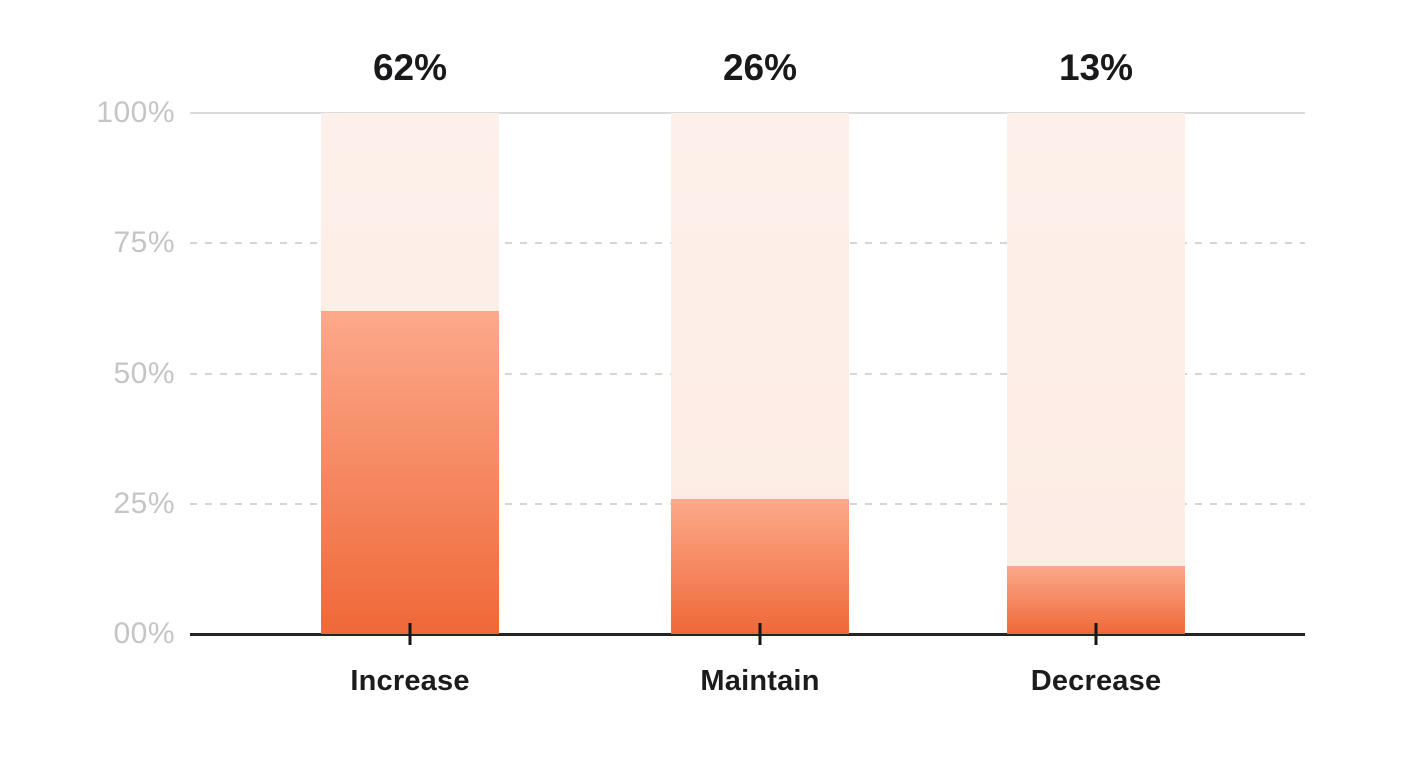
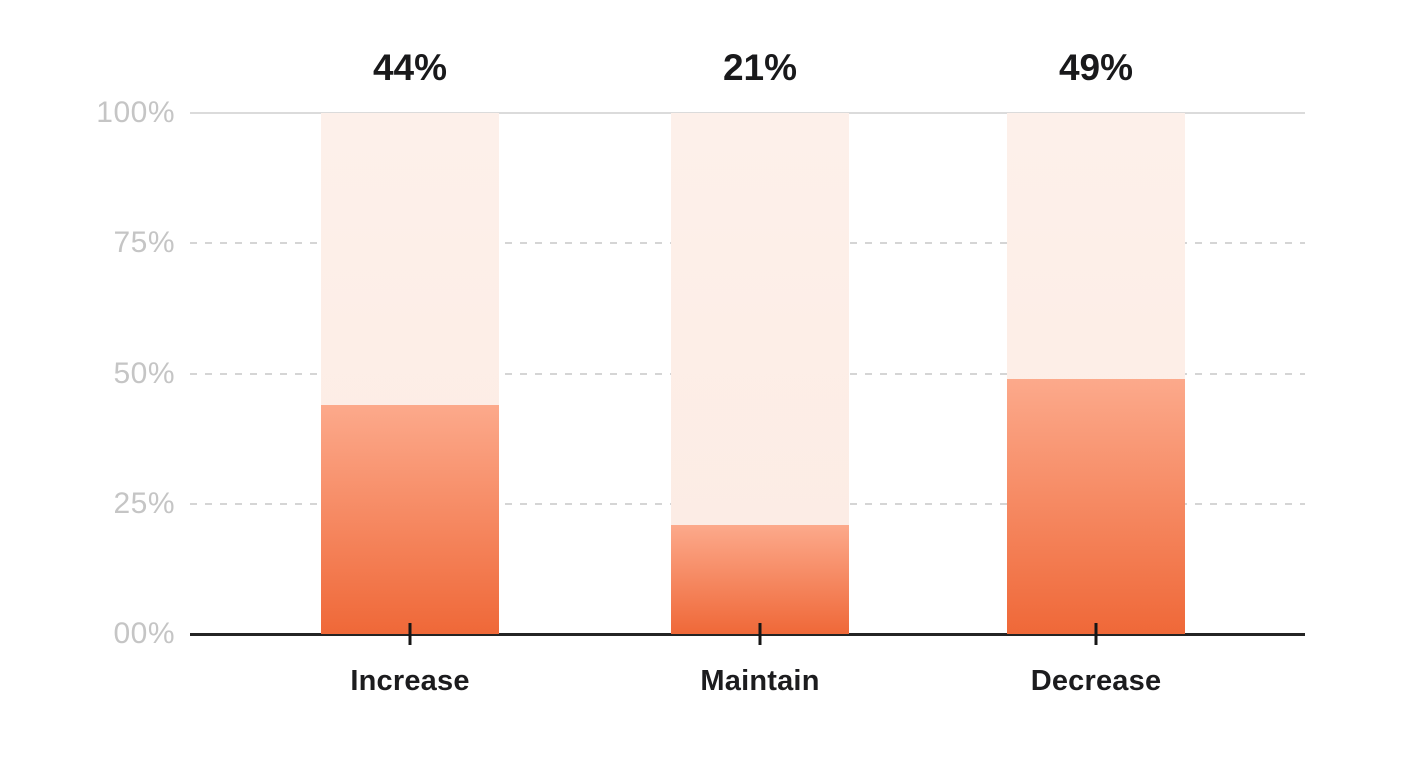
Increase: 62% -> 44%
Maintain: 26% -> 21%
Decrease: 13% -> 49%
